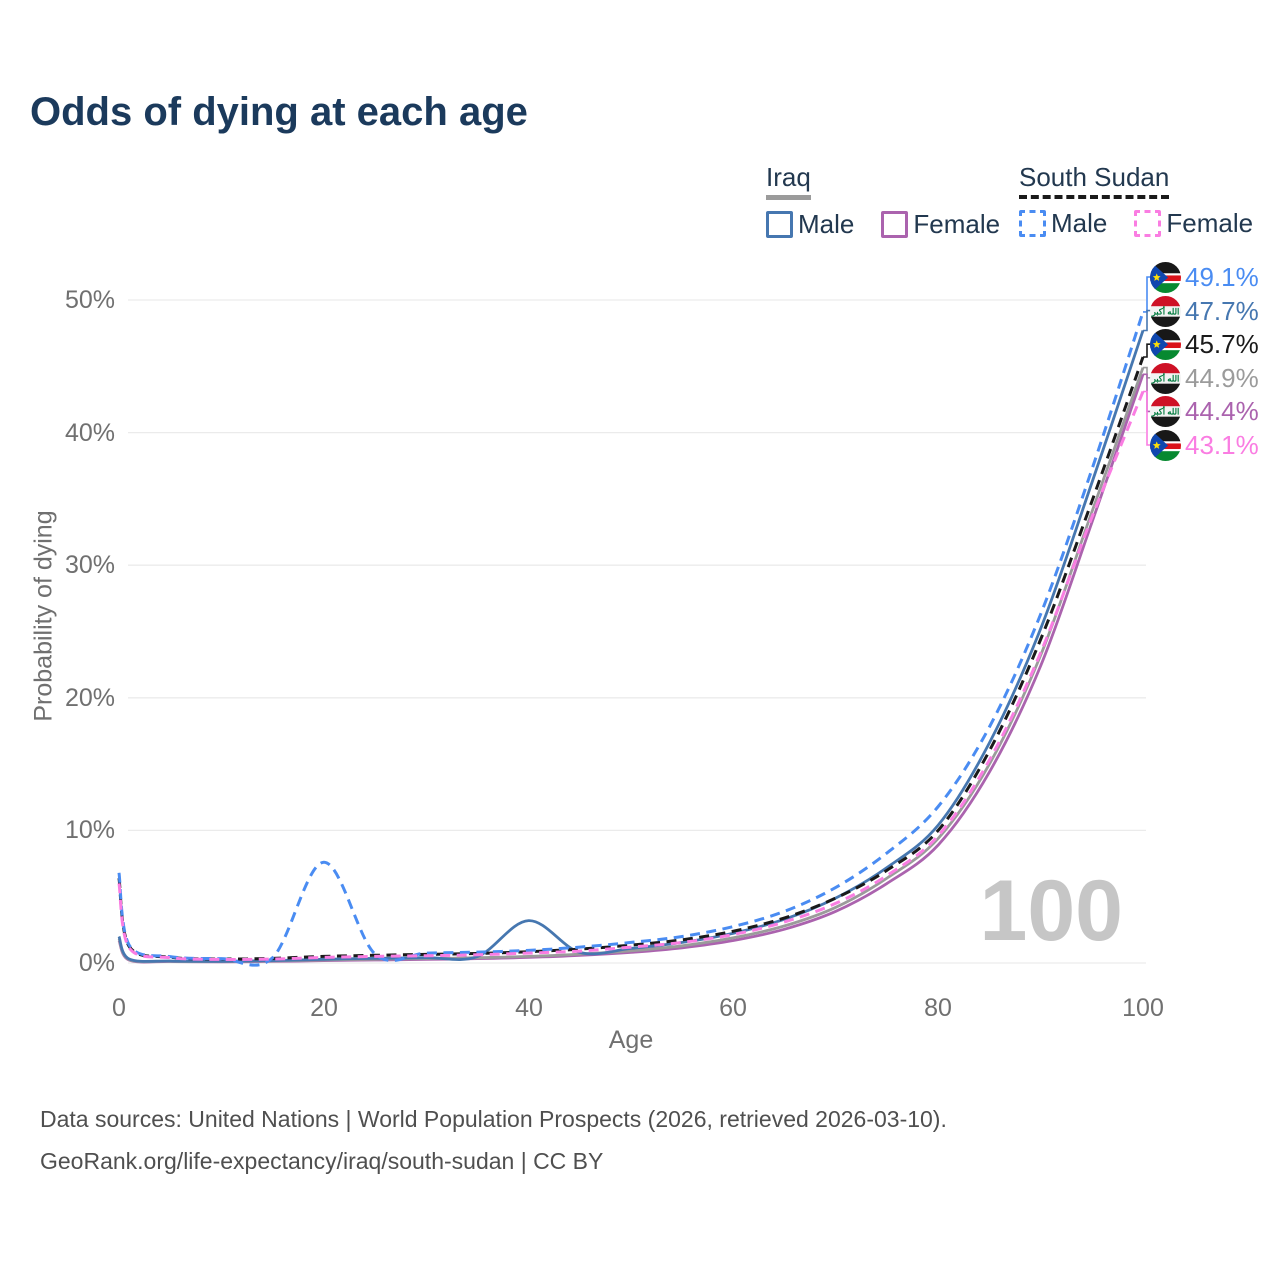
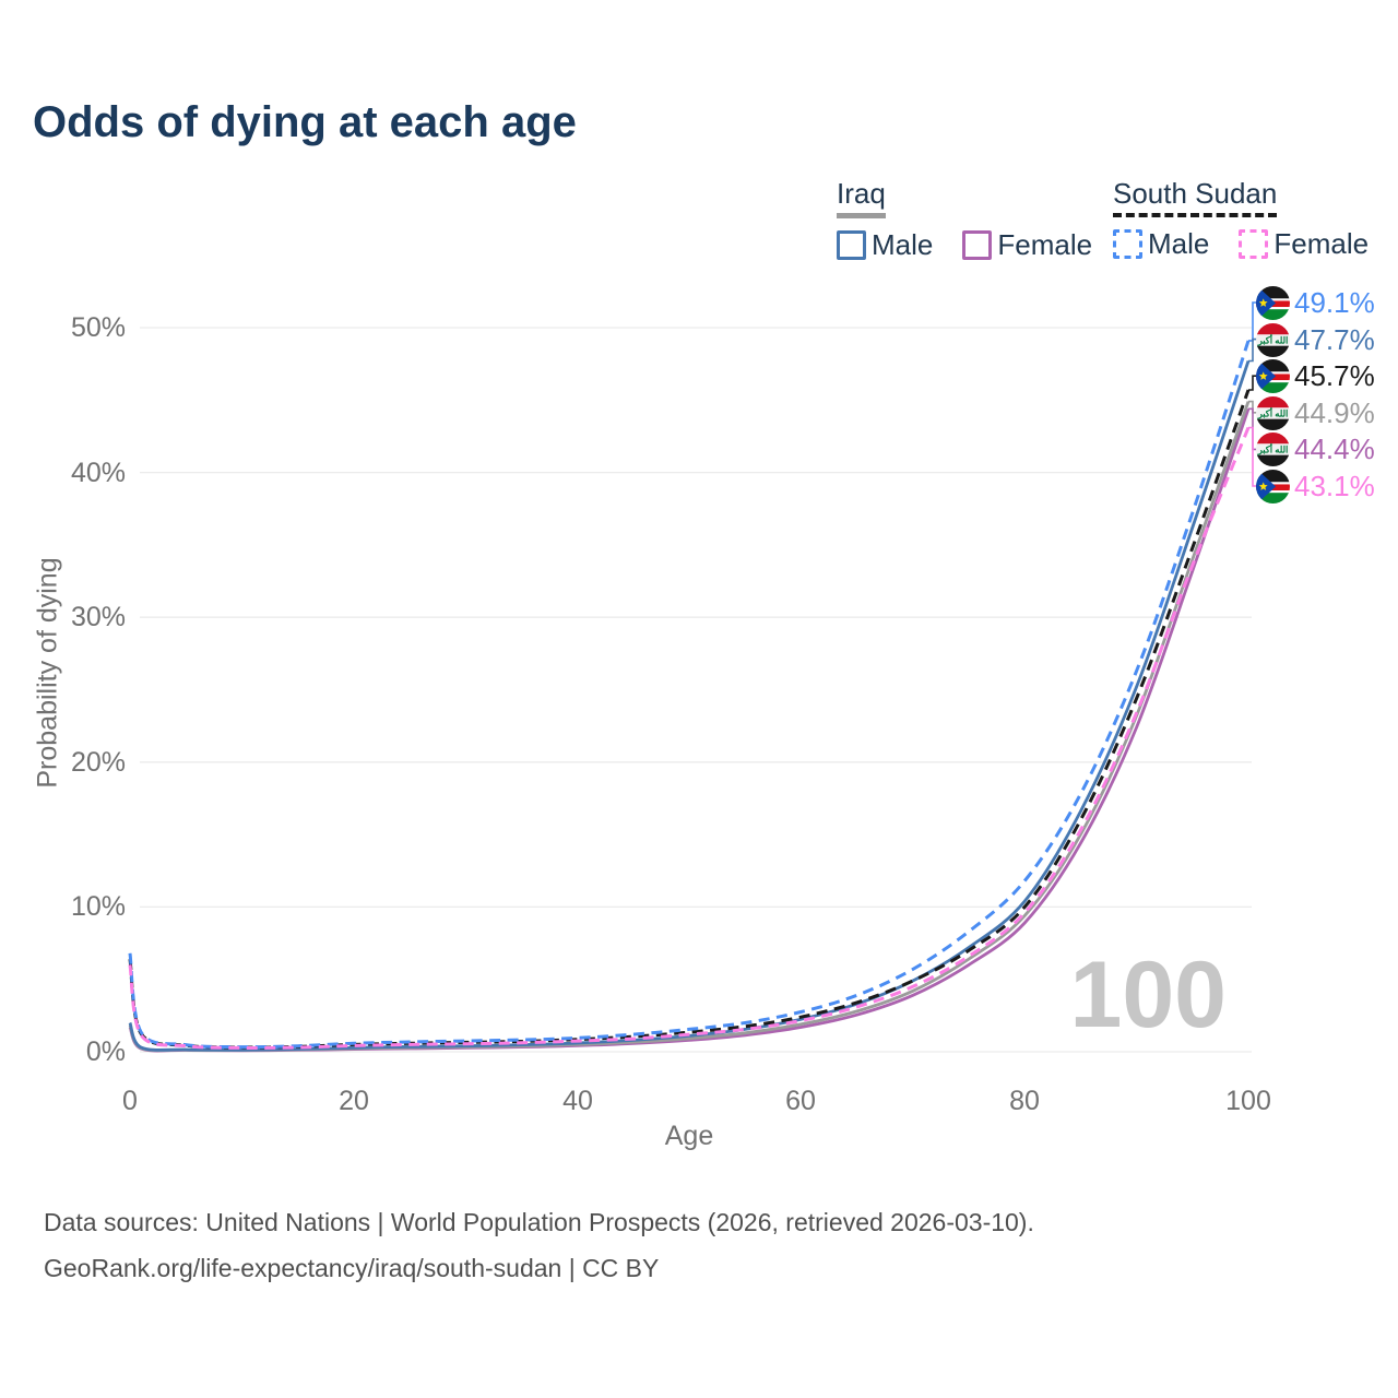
South Sudan Male/20: 7.6% -> 0.6%
Iraq Male/40: 3.2% -> 0.6%
